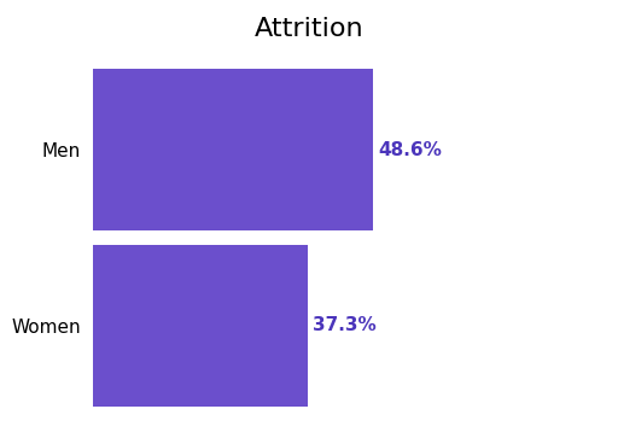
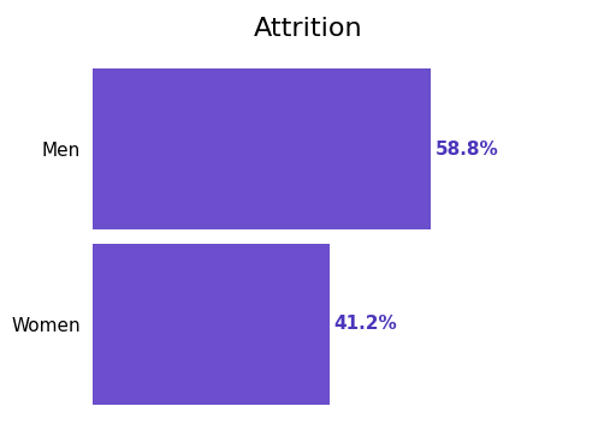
Men: 48.6% -> 58.8%
Women: 37.3% -> 41.2%
